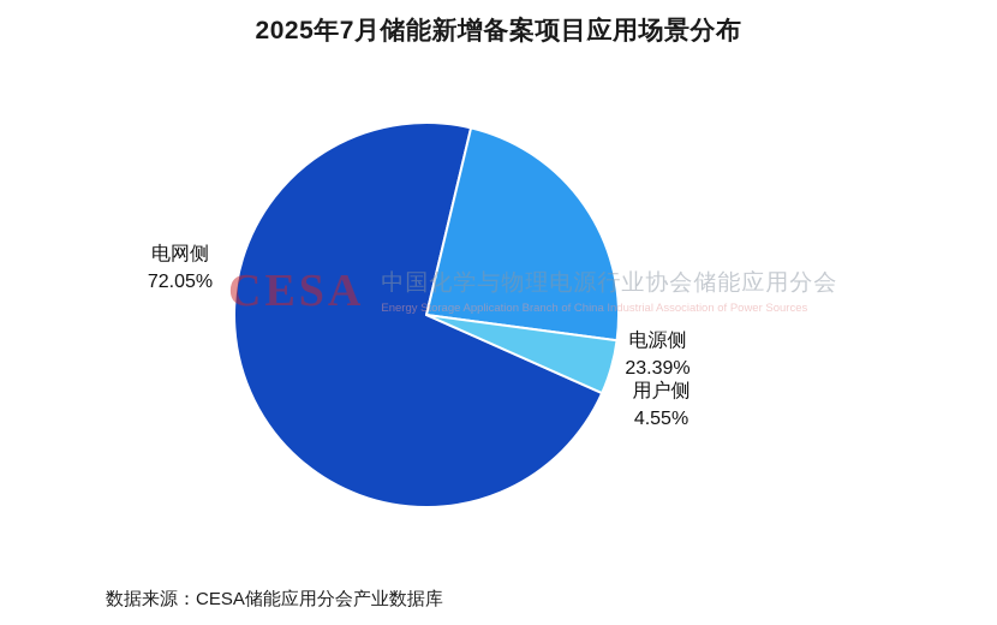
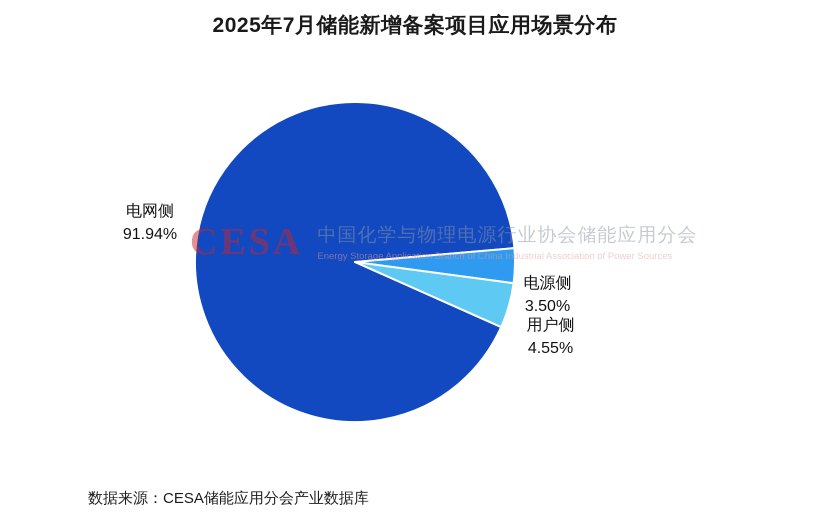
电网侧: 72.05% -> 91.94%
电源侧: 23.39% -> 3.50%
